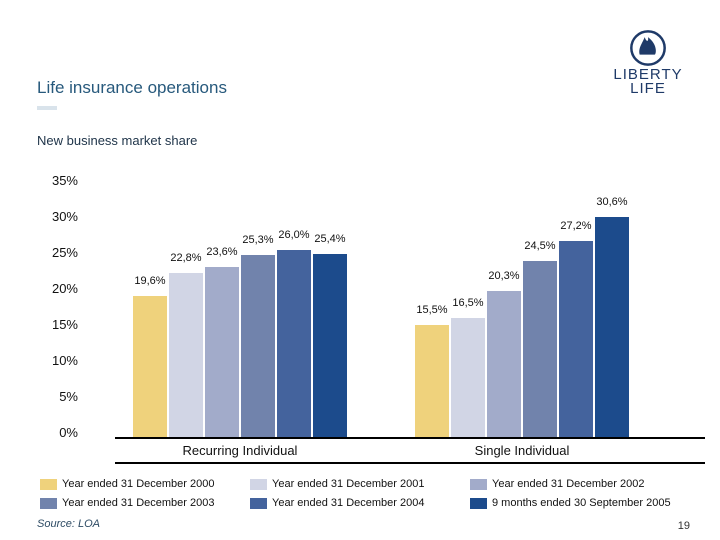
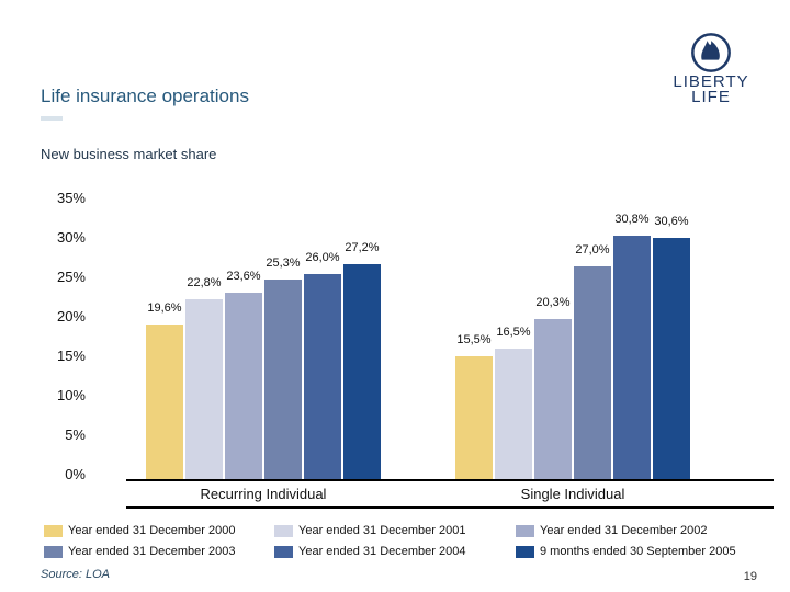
9 months ended 30 September 2005/Recurring Individual: 25,4% -> 27,2%
Year ended 31 December 2003/Single Individual: 24,5% -> 27,0%
Year ended 31 December 2004/Single Individual: 27,2% -> 30,8%
